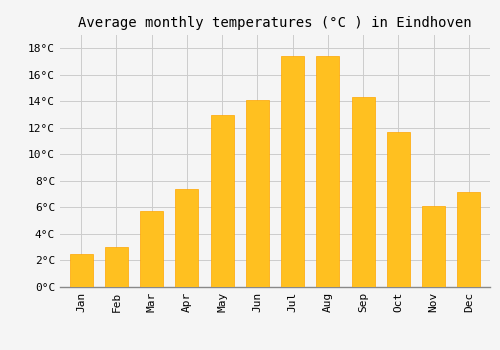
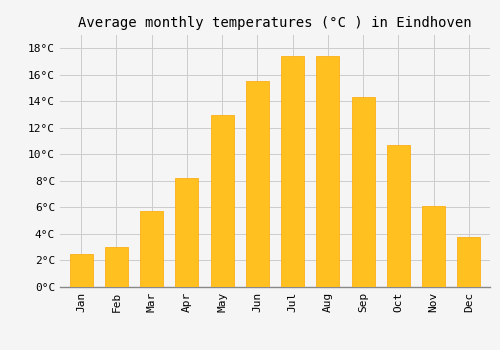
Apr: 7.4°C -> 8.2°C
Jun: 14.1°C -> 15.5°C
Oct: 11.7°C -> 10.7°C
Dec: 7.2°C -> 3.8°C
